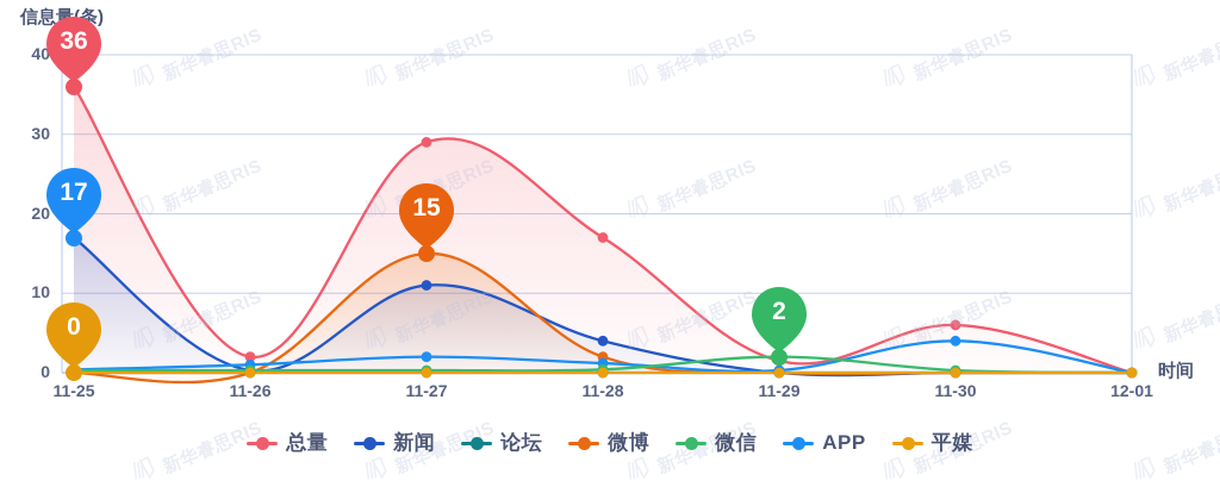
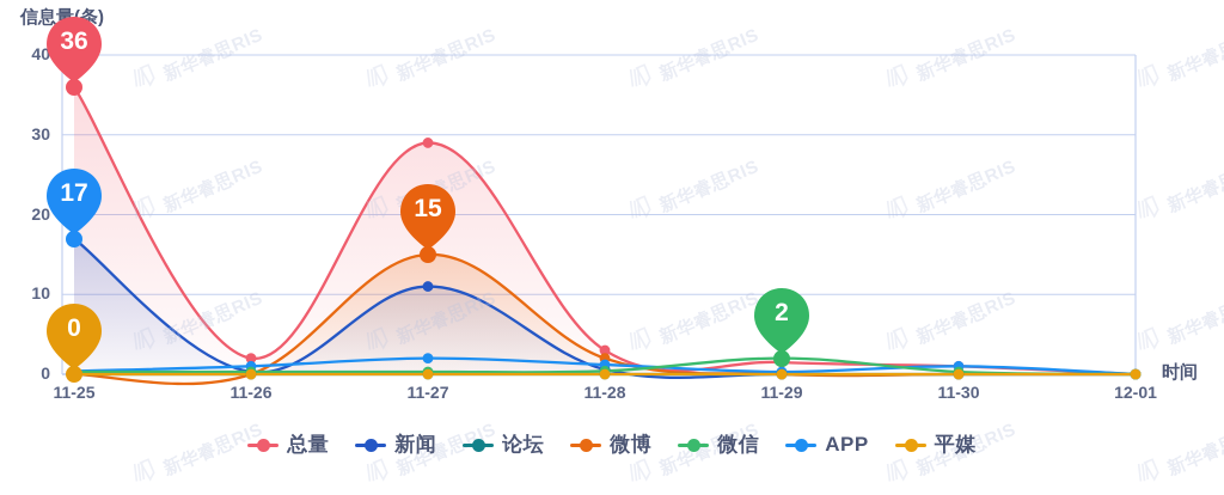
总量/11-28: 17 -> 3
新闻/11-28: 4 -> 1
总量/11-30: 6 -> 1
APP/11-30: 4 -> 1
